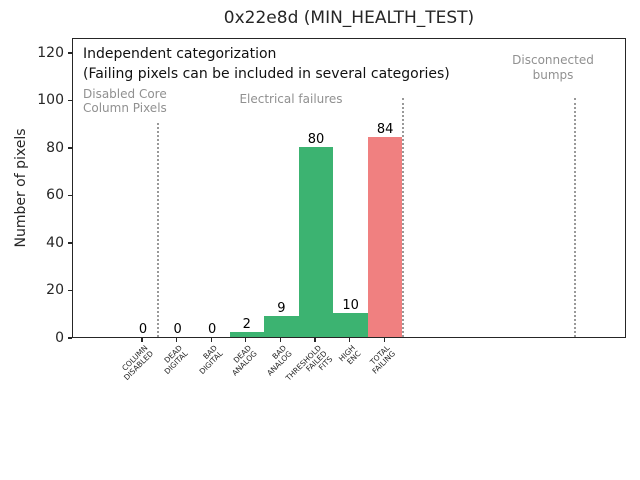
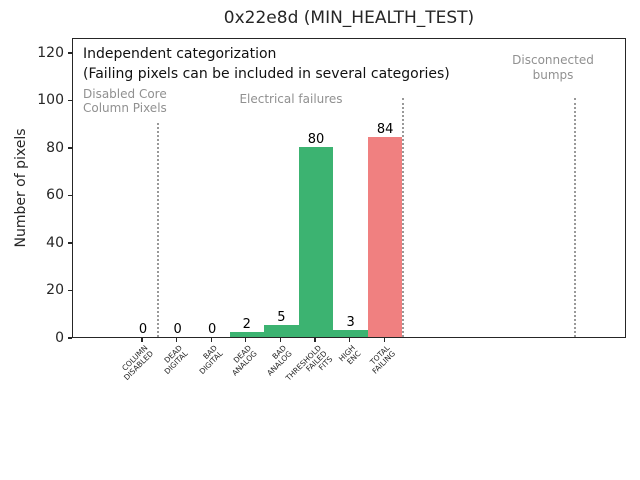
BAD ANALOG: 9 -> 5
HIGH ENC: 10 -> 3
